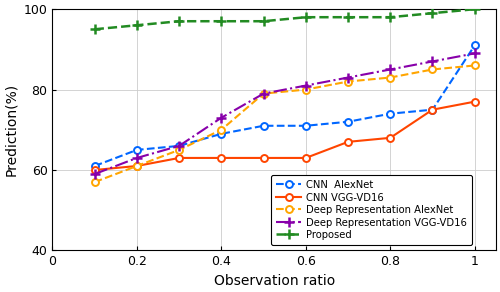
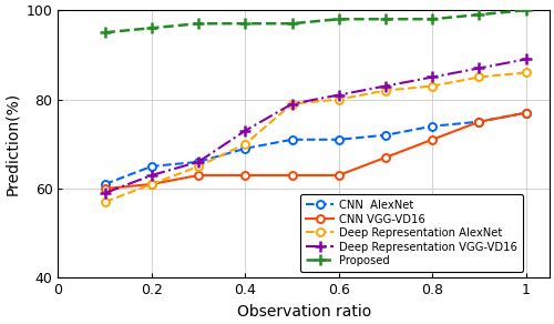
CNN VGG-VD16/0.8: 68 -> 71
CNN AlexNet/1: 91 -> 77
